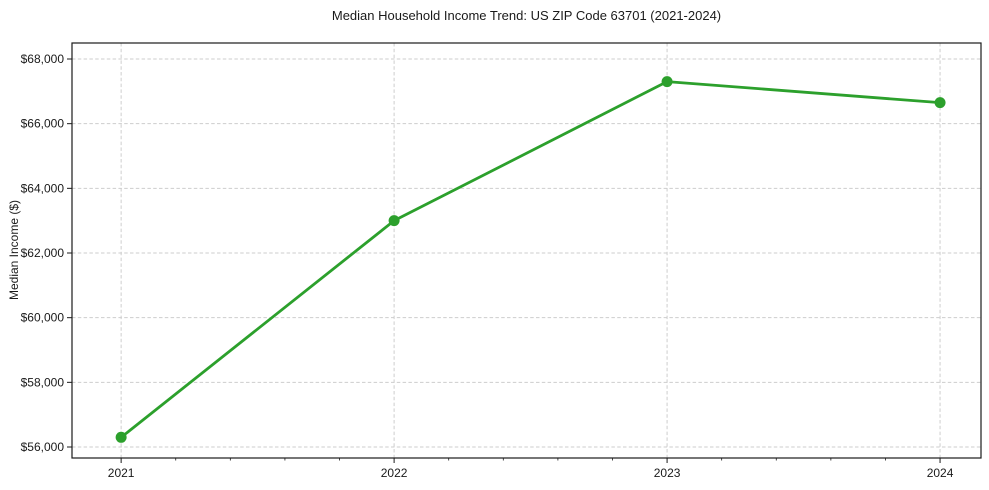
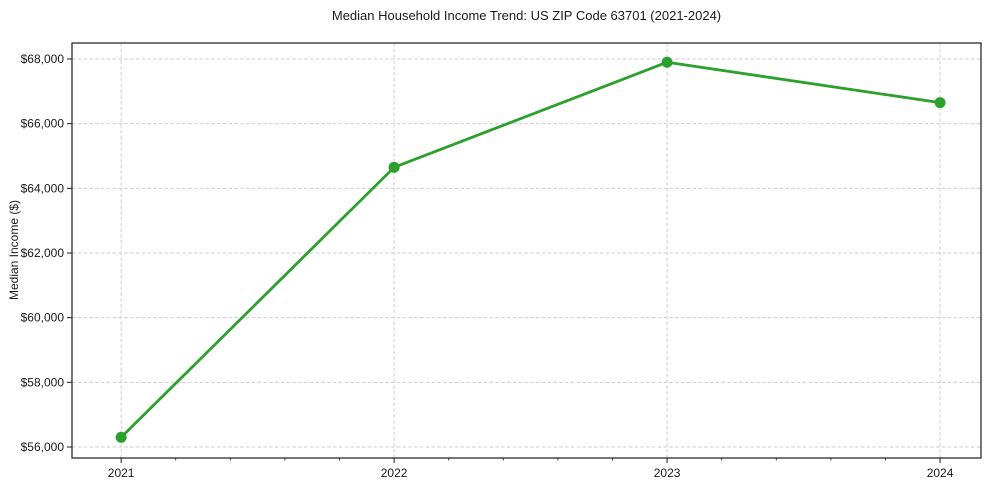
2022: $63000 -> $64600
2023: $67300 -> $67900
